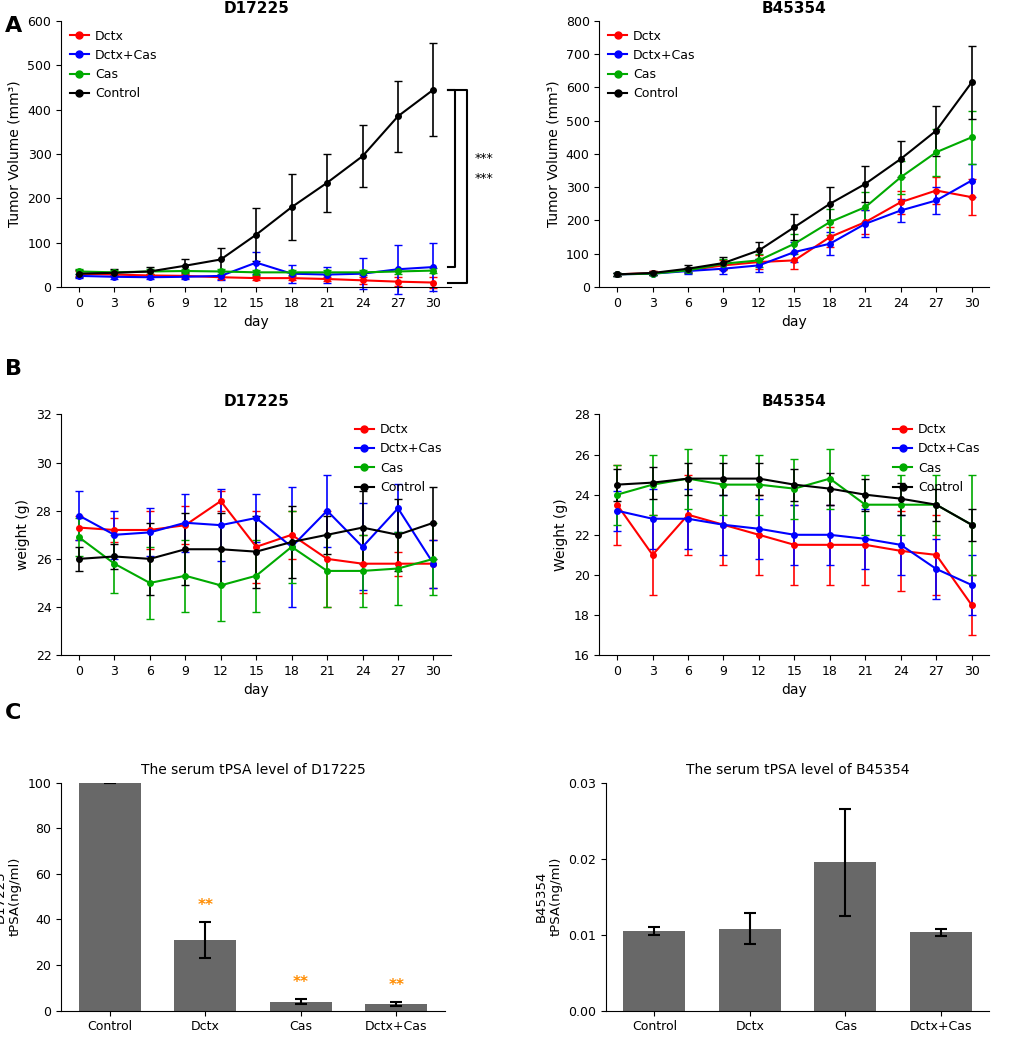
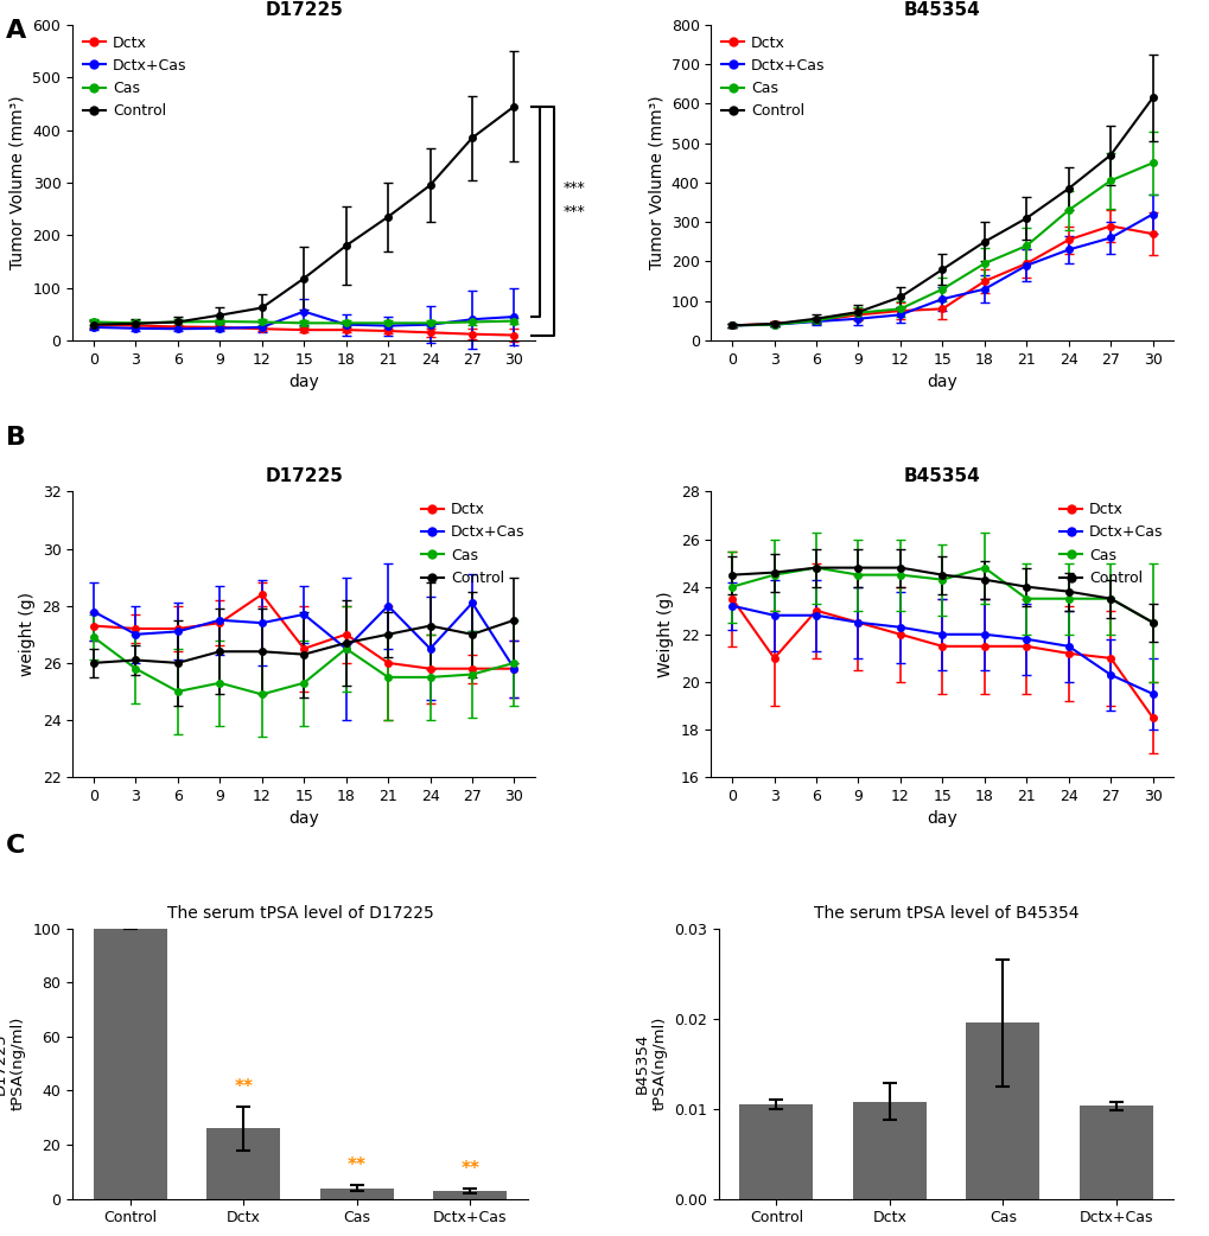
The serum tPSA level of D17225/Dctx: 31 -> 26
